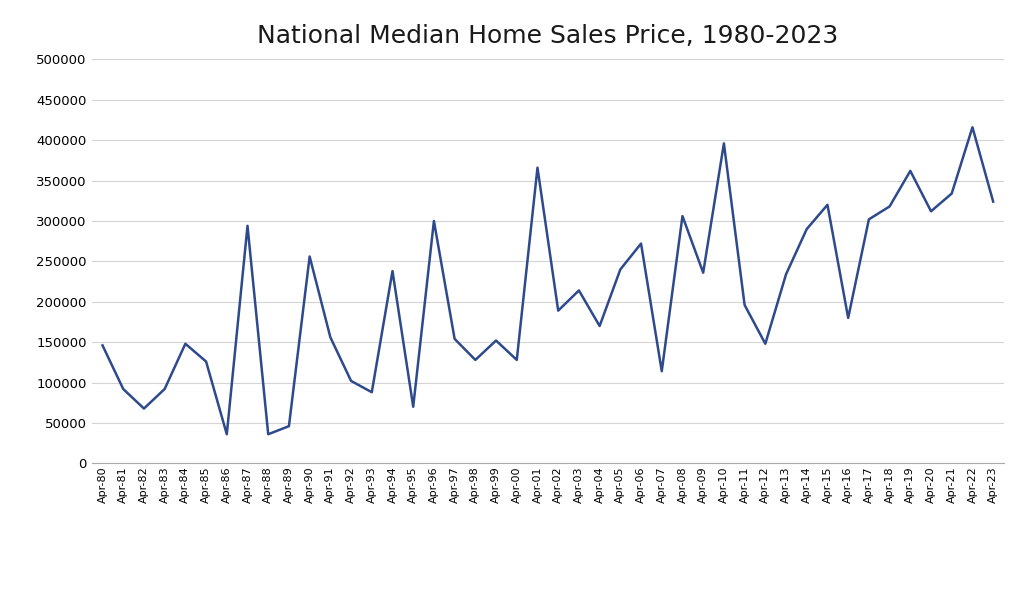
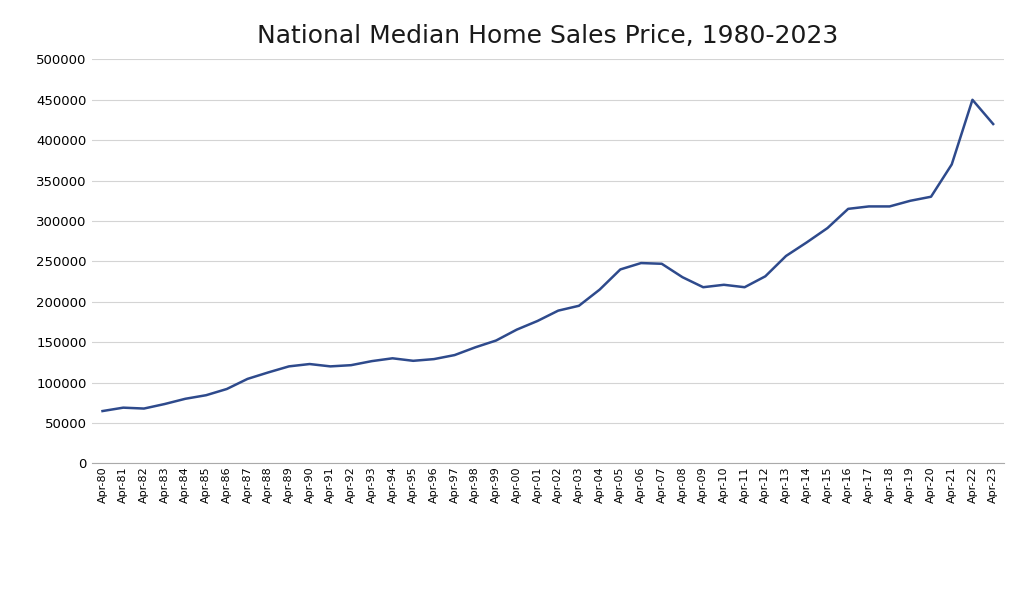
Apr-80: 146000 -> 65000
Apr-81: 92000 -> 69000
Apr-83: 92000 -> 73000
Apr-84: 148000 -> 80000
Apr-85: 126000 -> 84000
Apr-86: 36000 -> 92000
Apr-87: 294000 -> 104000
Apr-88: 36000 -> 112000
Apr-89: 46000 -> 120000
Apr-90: 256000 -> 123000
Apr-91: 156000 -> 120000
Apr-92: 102000 -> 122000
Apr-93: 88000 -> 126000
Apr-94: 238000 -> 130000
Apr-95: 70000 -> 127000
Apr-96: 300000 -> 129000
Apr-97: 154000 -> 134000
Apr-98: 128000 -> 144000
Apr-00: 128000 -> 166000
Apr-01: 366000 -> 176000
Apr-03: 214000 -> 195000
Apr-04: 170000 -> 215000
Apr-06: 272000 -> 248000
Apr-07: 114000 -> 247000
Apr-08: 306000 -> 230000
Apr-09: 236000 -> 218000
Apr-10: 396000 -> 221000
Apr-11: 196000 -> 218000
Apr-12: 148000 -> 232000
Apr-13: 234000 -> 257000
Apr-14: 290000 -> 274000
Apr-15: 320000 -> 291000
Apr-16: 180000 -> 315000
Apr-17: 302000 -> 318000
Apr-19: 362000 -> 325000
Apr-20: 312000 -> 330000
Apr-21: 334000 -> 370000
Apr-22: 416000 -> 450000
Apr-23: 324000 -> 420000
